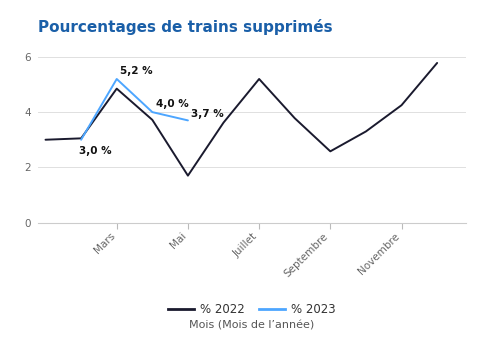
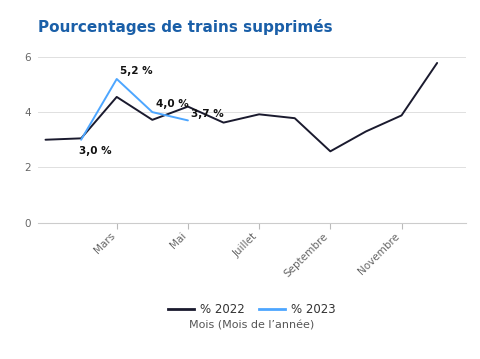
% 2022/Mars: 4.85 -> 4.55
% 2022/Mai: 1.70 -> 4.20
% 2022/Juillet: 5.20 -> 3.92
% 2022/Novembre: 4.25 -> 3.88
